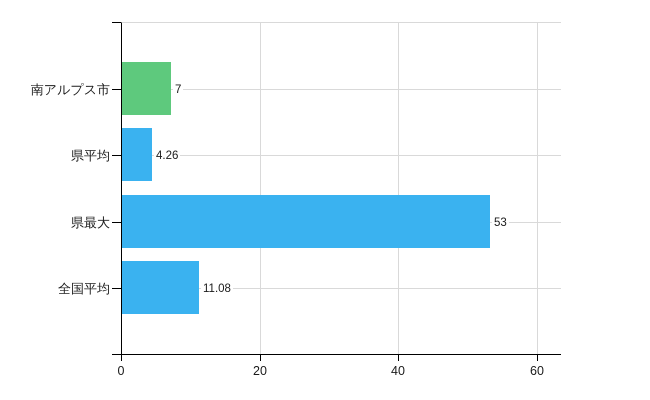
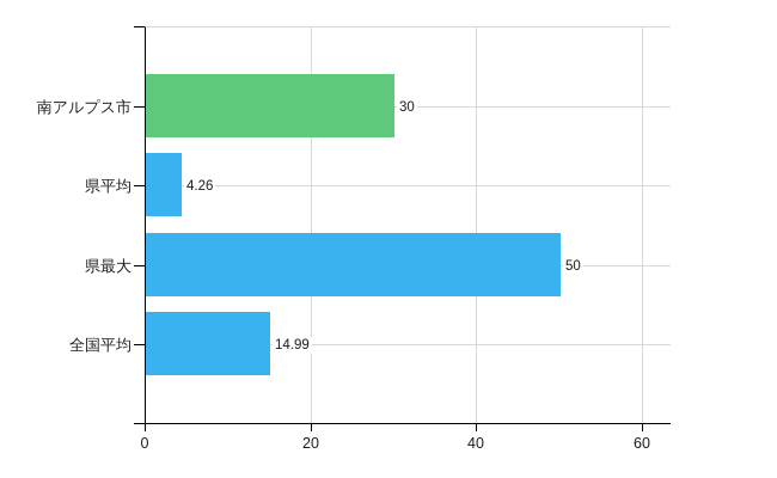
南アルプス市: 7 -> 30
県最大: 53 -> 50
全国平均: 11.08 -> 14.99
